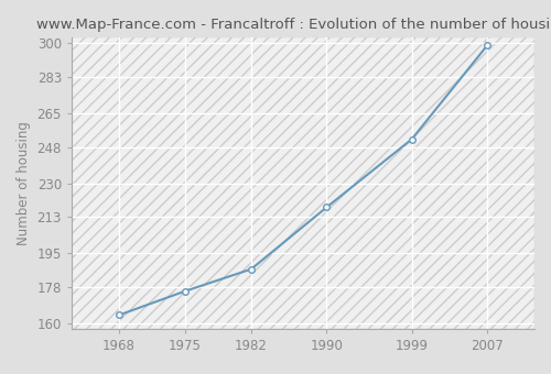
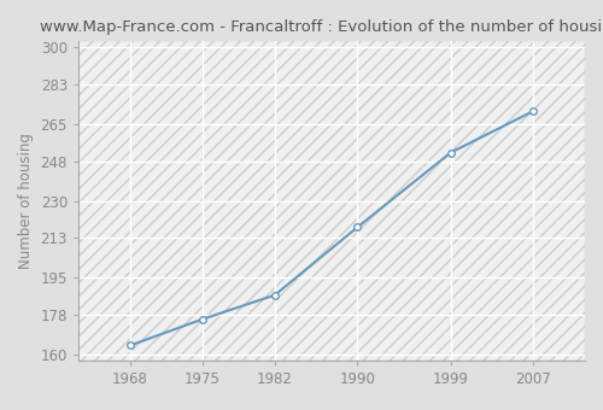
2007: 299 -> 271
